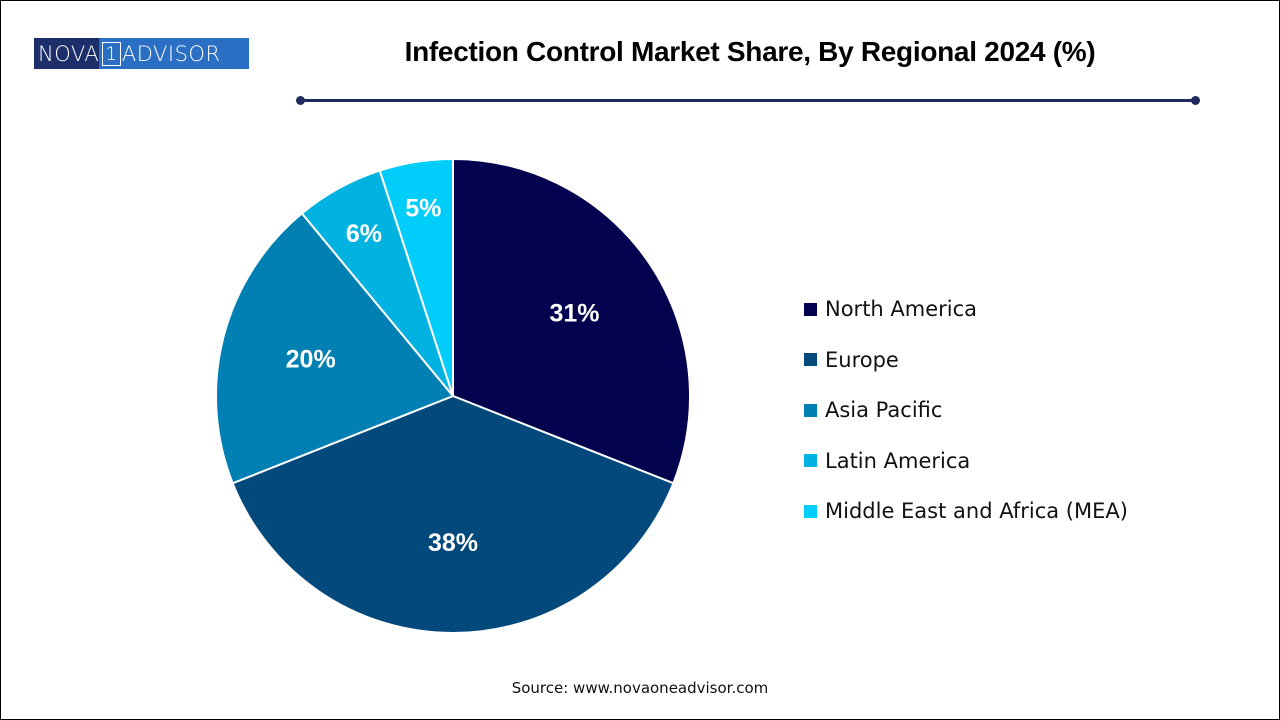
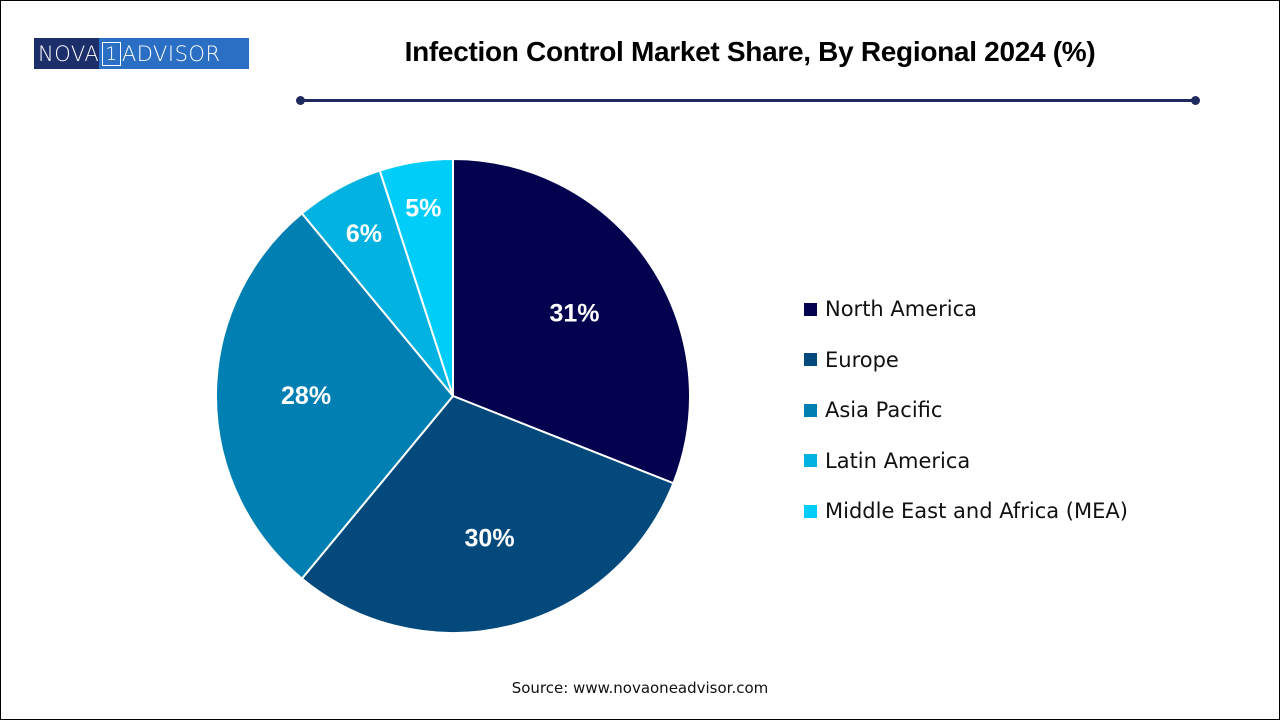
Europe: 38% -> 30%
Asia Pacific: 20% -> 28%
